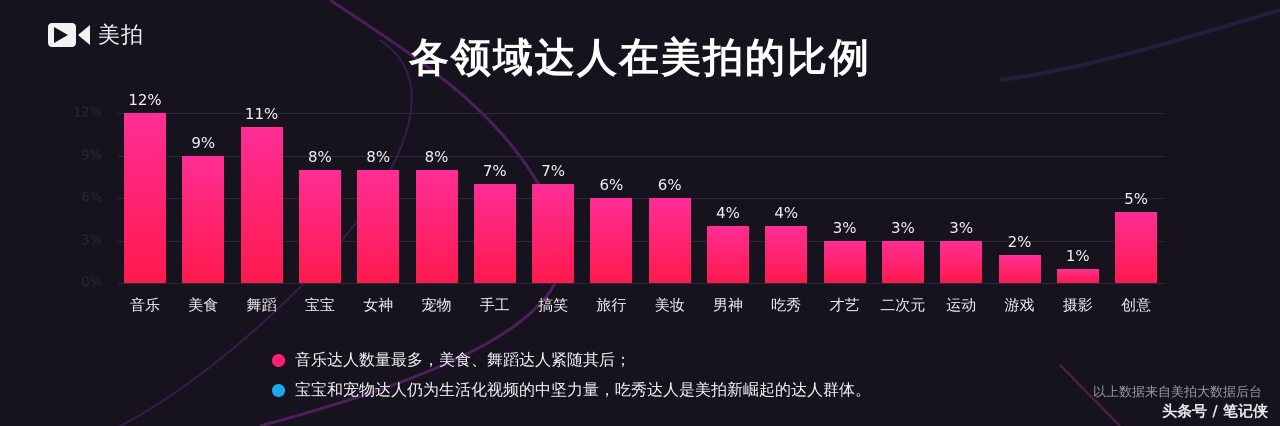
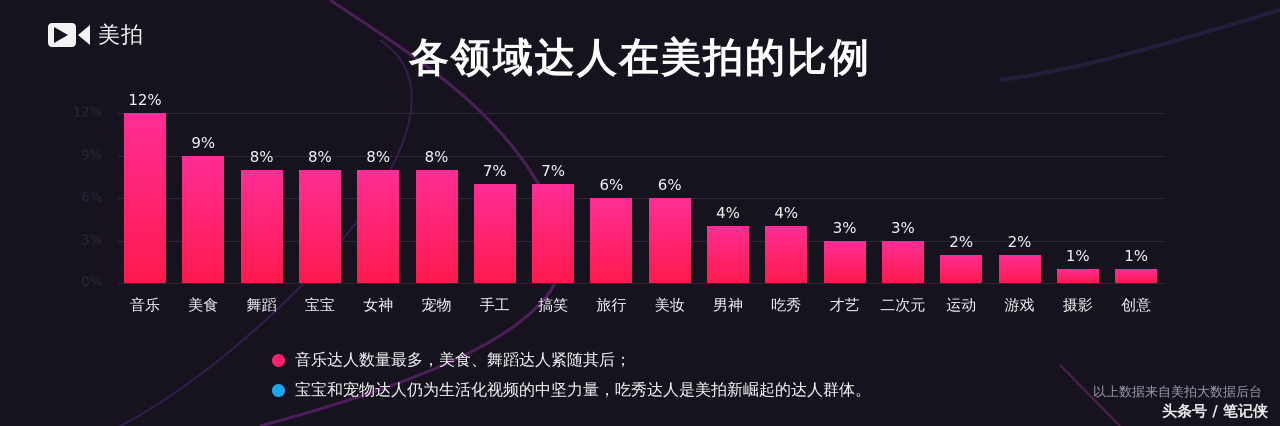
舞蹈: 11% -> 8%
运动: 3% -> 2%
创意: 5% -> 1%
